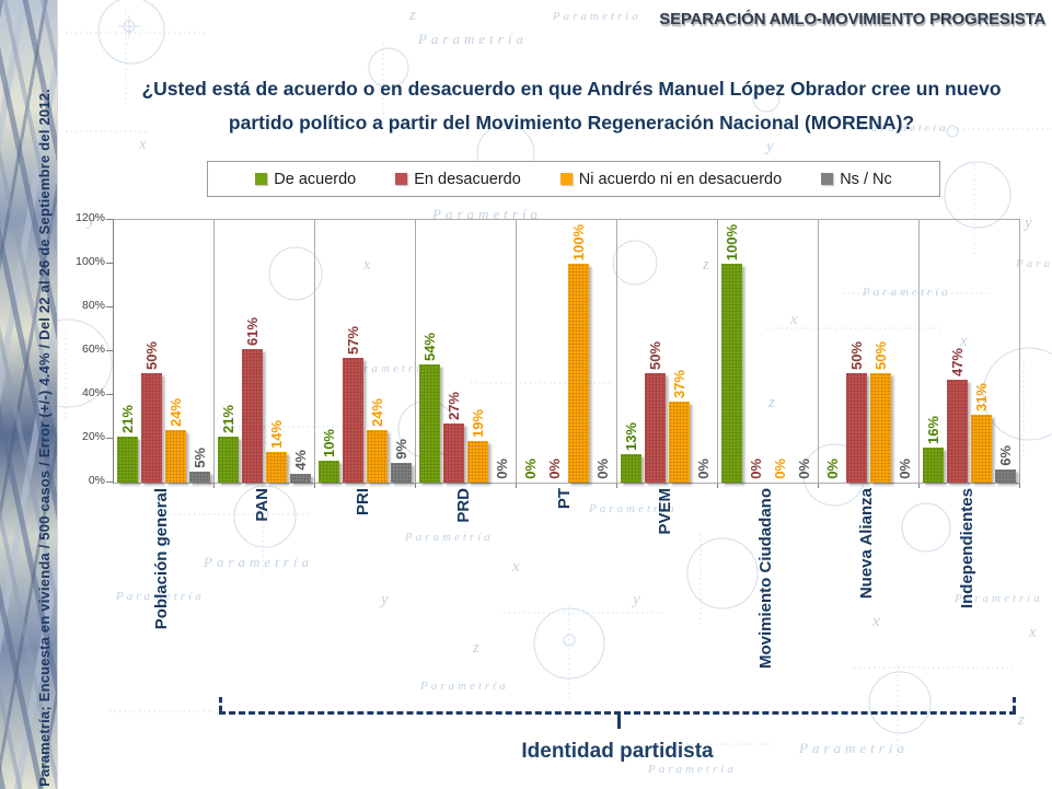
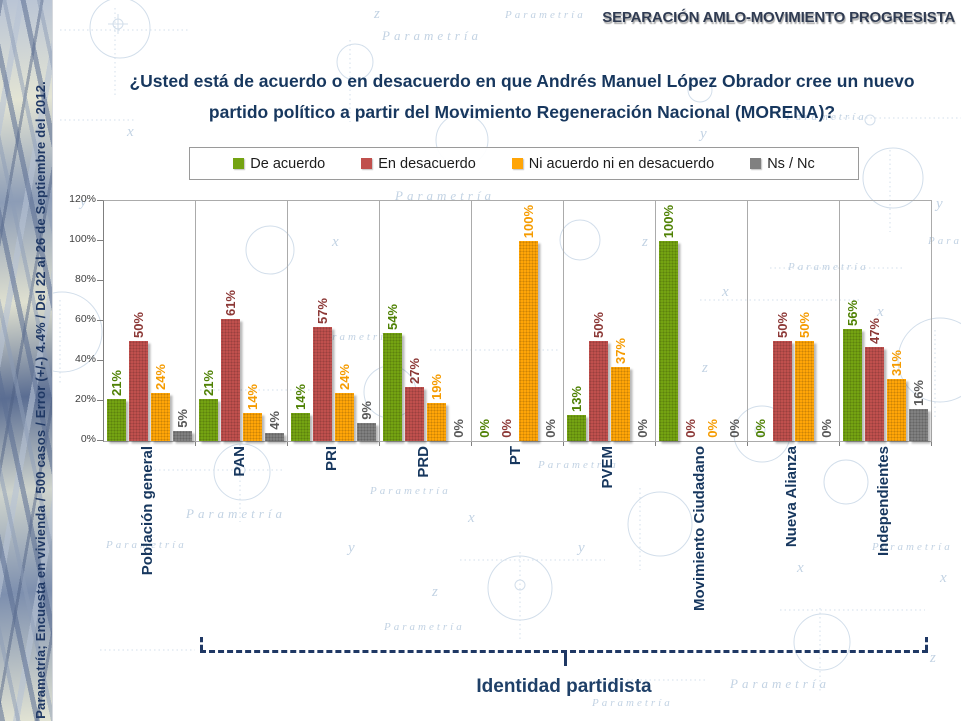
De acuerdo/PRI: 10% -> 14%
De acuerdo/Independientes: 16% -> 56%
Ns / Nc/Independientes: 6% -> 16%
